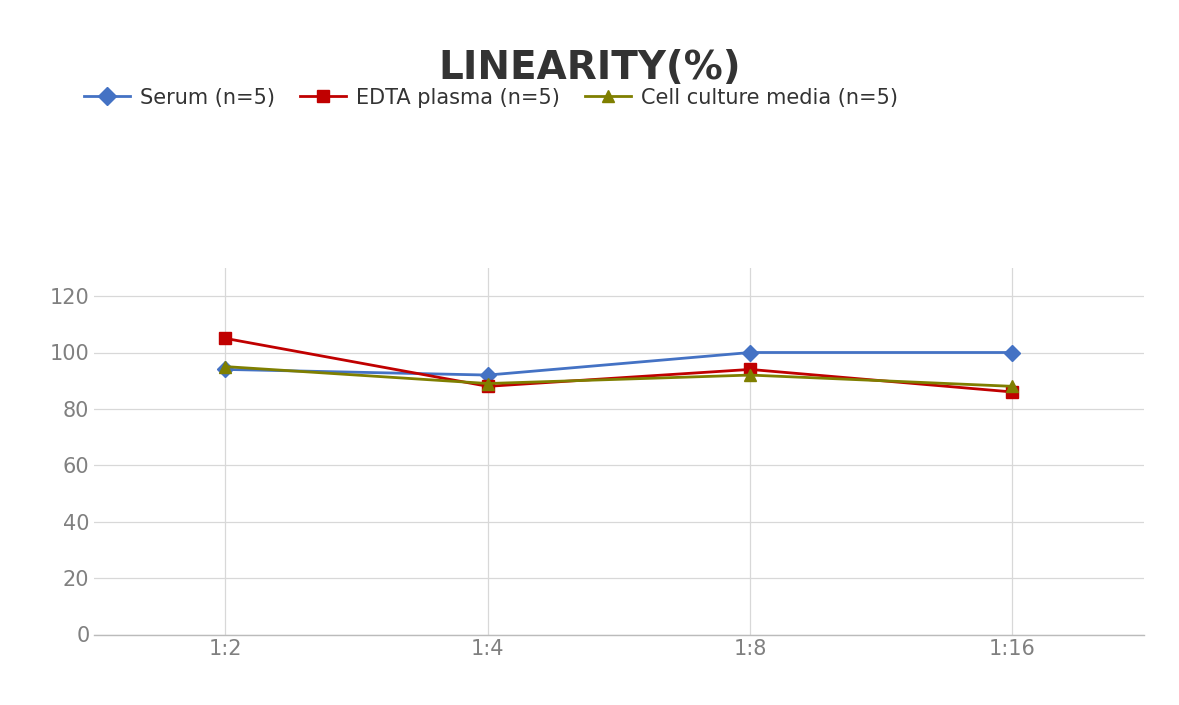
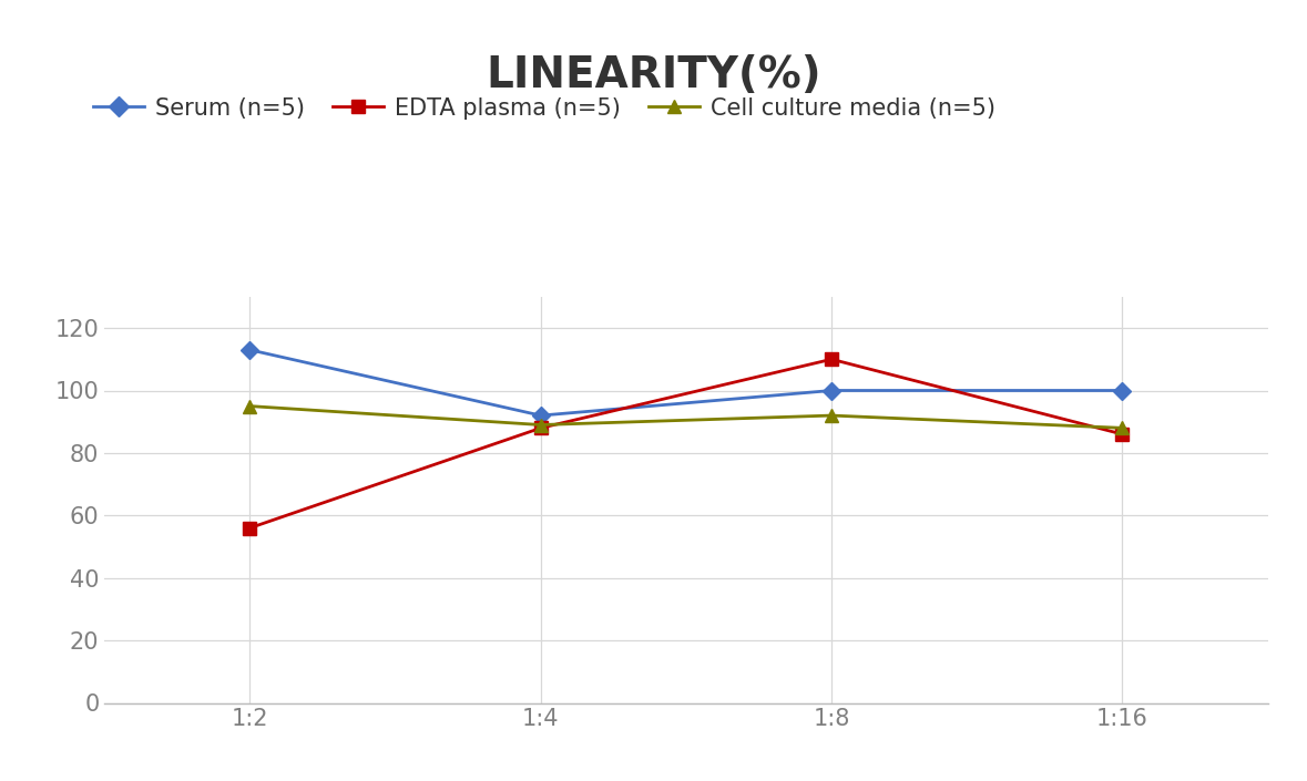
Serum (n=5)/1:2: 94 -> 113
EDTA plasma (n=5)/1:2: 105 -> 56
EDTA plasma (n=5)/1:8: 94 -> 110
